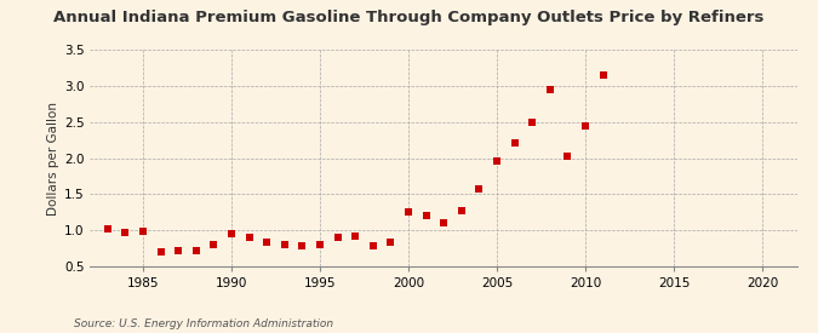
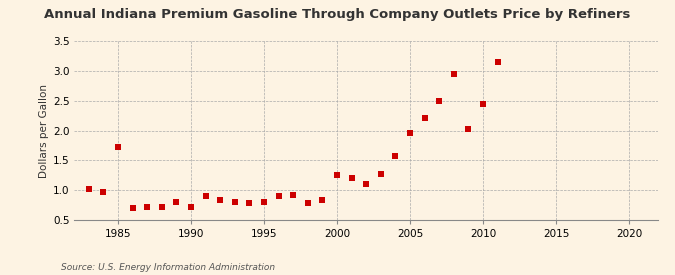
1985: 0.98 -> 1.72
1990: 0.95 -> 0.72
